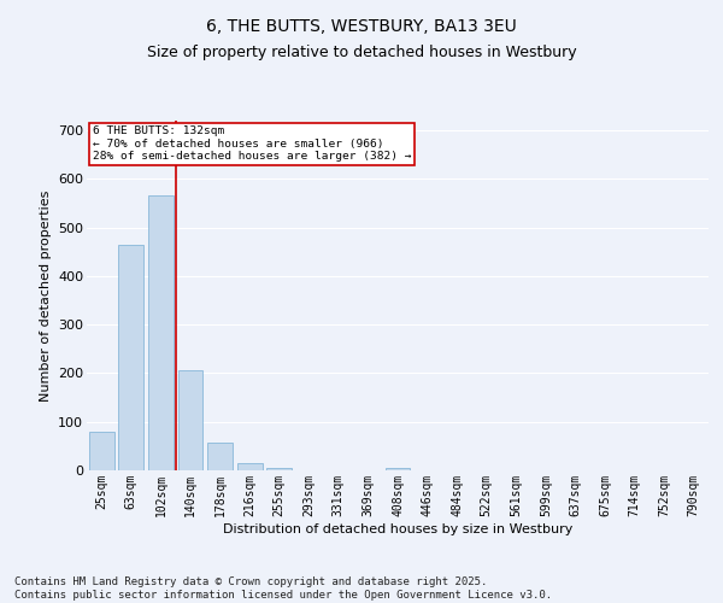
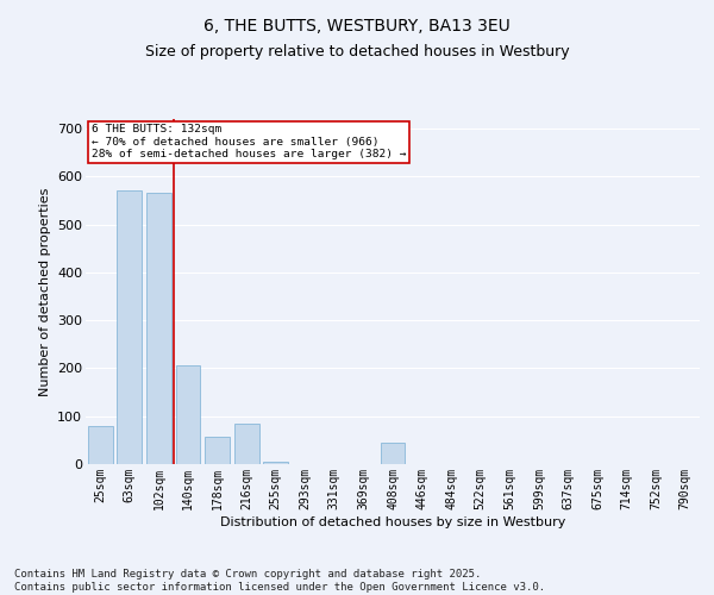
63sqm: 465 -> 570
216sqm: 15 -> 85
408sqm: 4 -> 45
